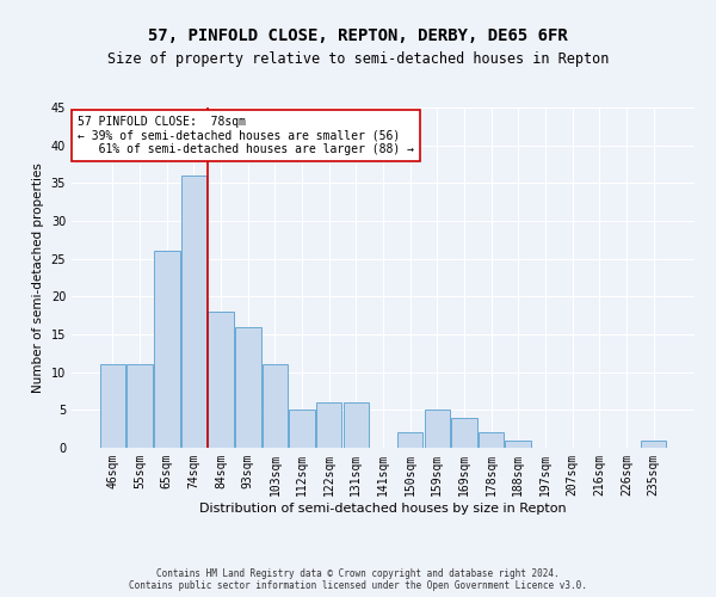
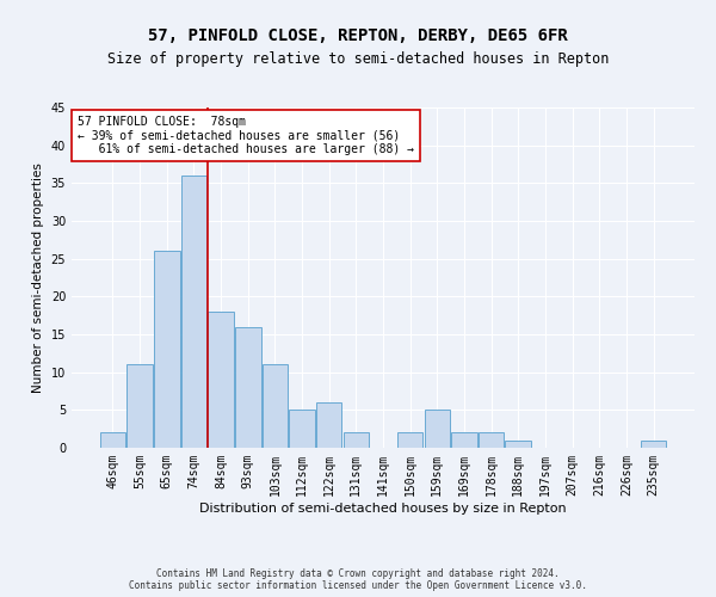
46sqm: 11 -> 2
131sqm: 6 -> 2
169sqm: 4 -> 2
